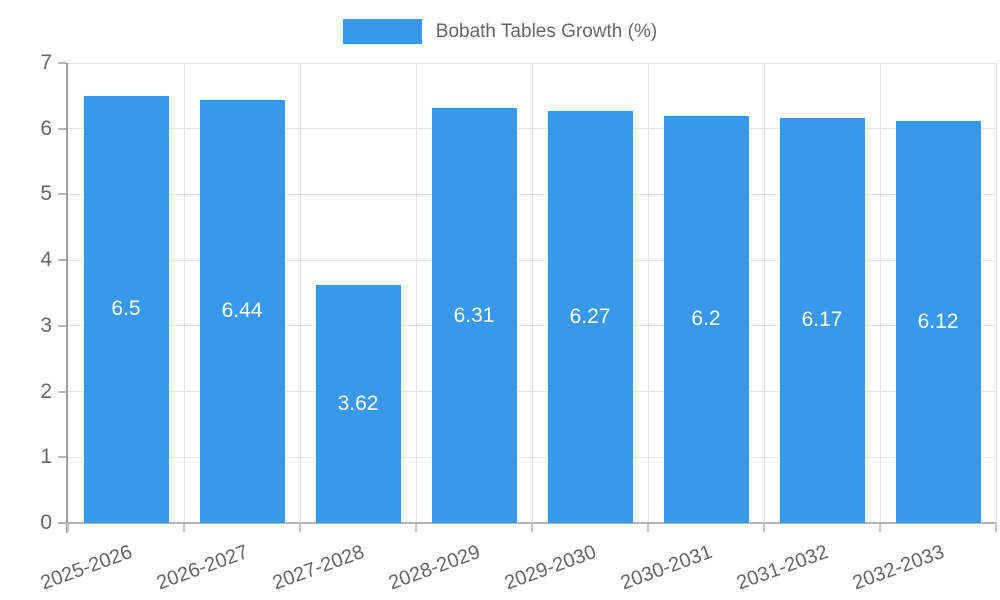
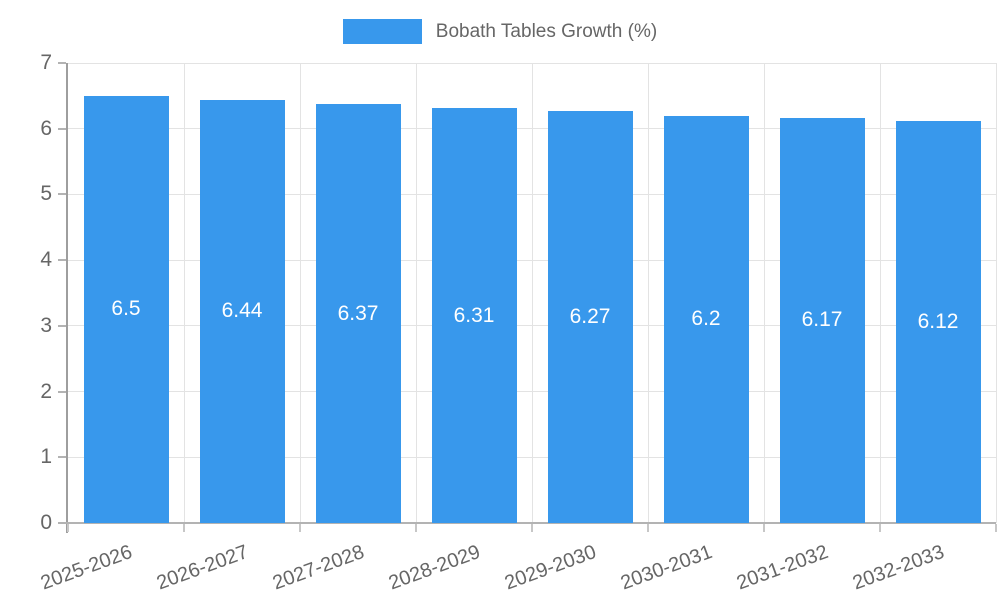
2027-2028: 3.62 -> 6.37
